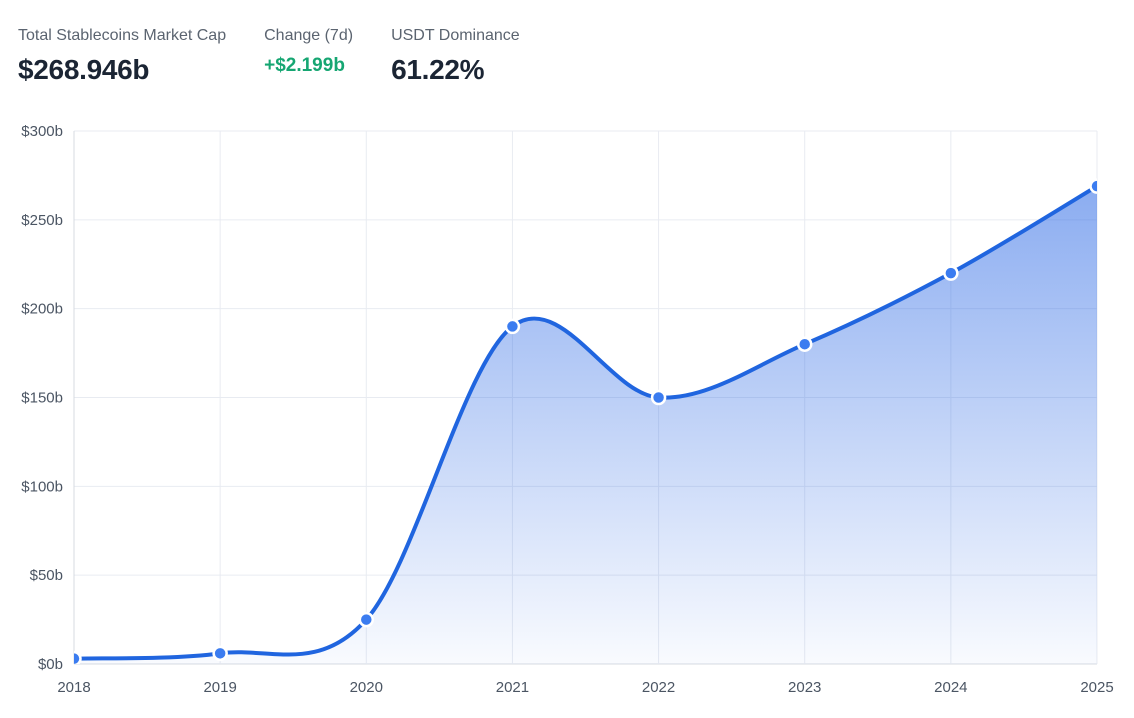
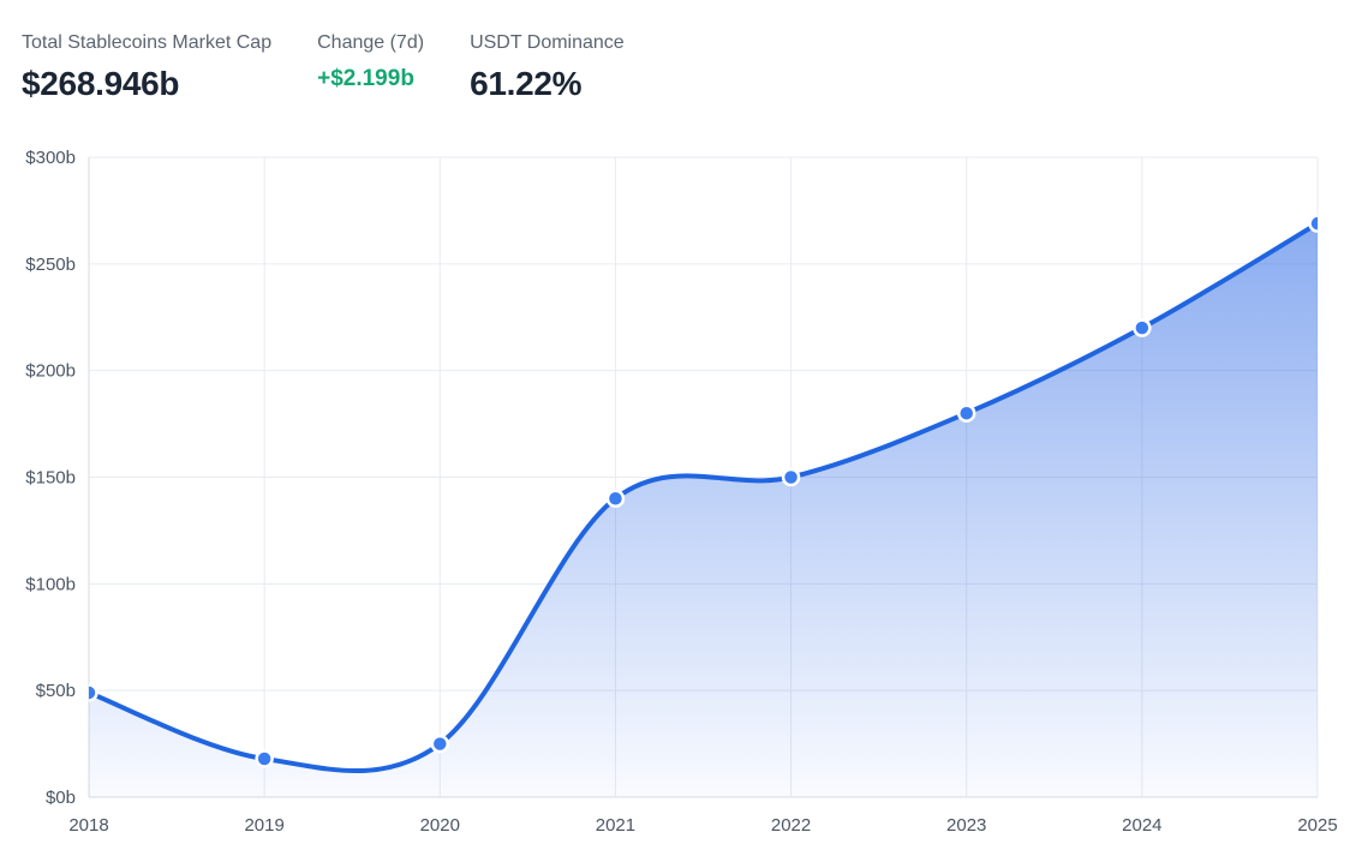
2018: $3b -> $49b
2019: $6b -> $18b
2021: $190b -> $140b
